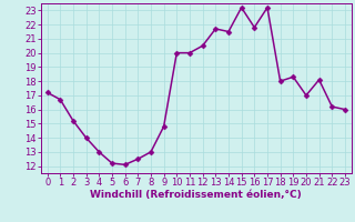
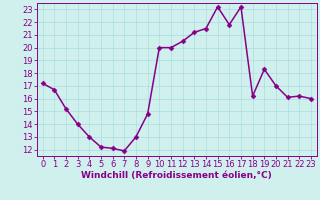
7: 12.5 -> 11.9
13: 21.7 -> 21.2
18: 18.0 -> 16.2
21: 18.1 -> 16.1
